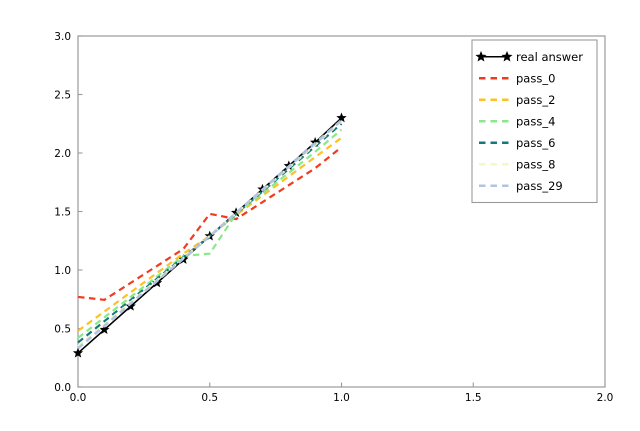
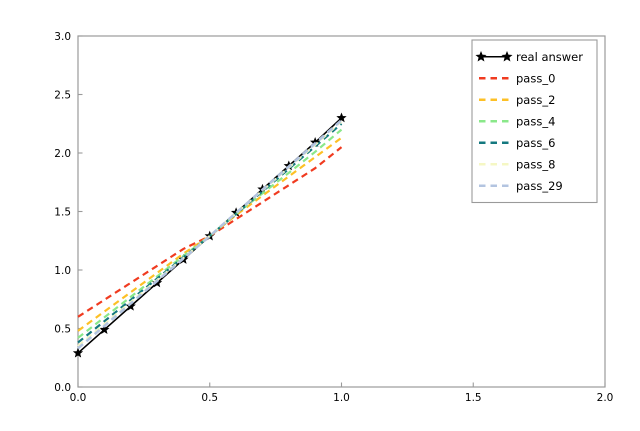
pass_0/0.0: 0.77 -> 0.60
pass_0/0.5: 1.48 -> 1.29
pass_4/0.5: 1.14 -> 1.29
